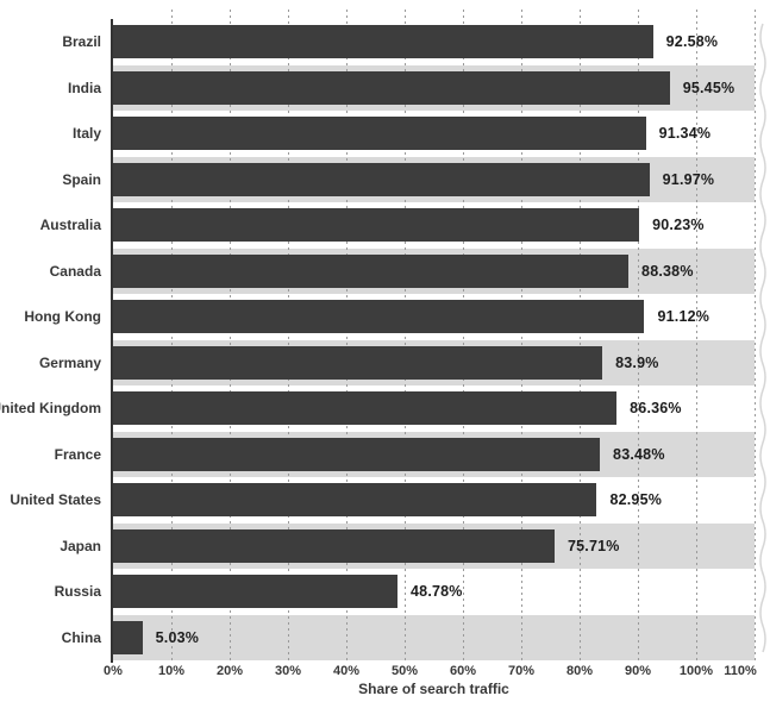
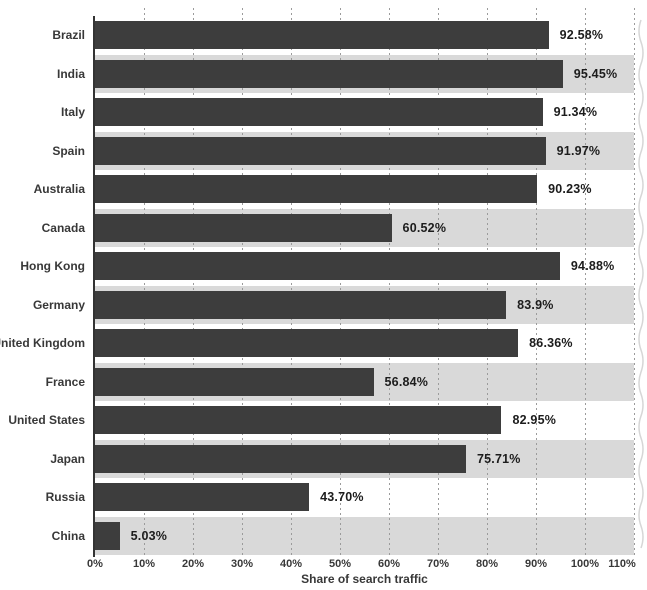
Canada: 88.38% -> 60.52%
Hong Kong: 91.12% -> 94.88%
France: 83.48% -> 56.84%
Russia: 48.78% -> 43.70%
